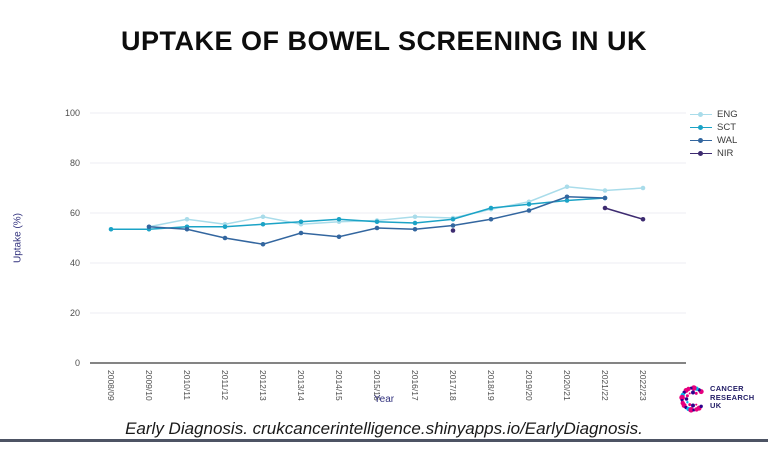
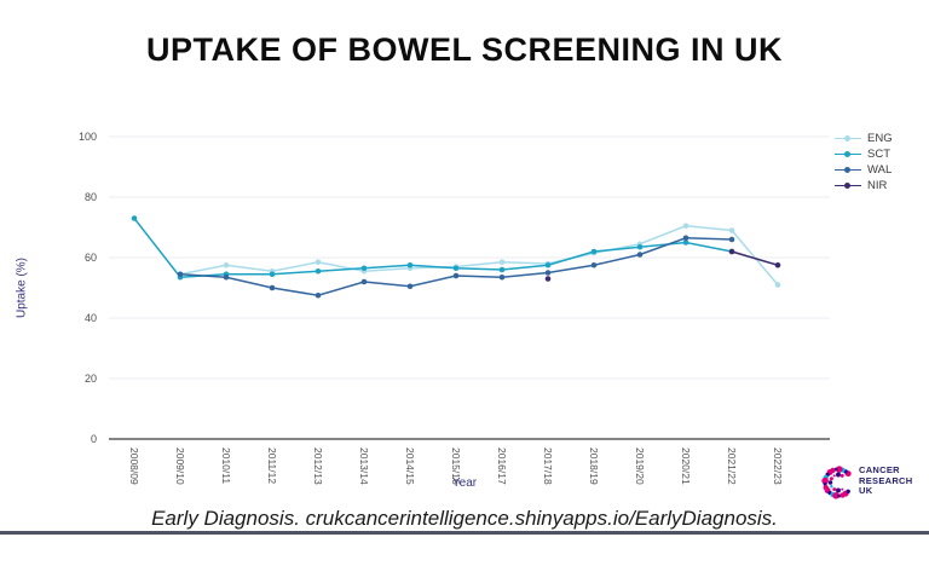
SCT/2008/09: 54 -> 73
SCT/2021/22: 66 -> 62
ENG/2022/23: 70 -> 51
